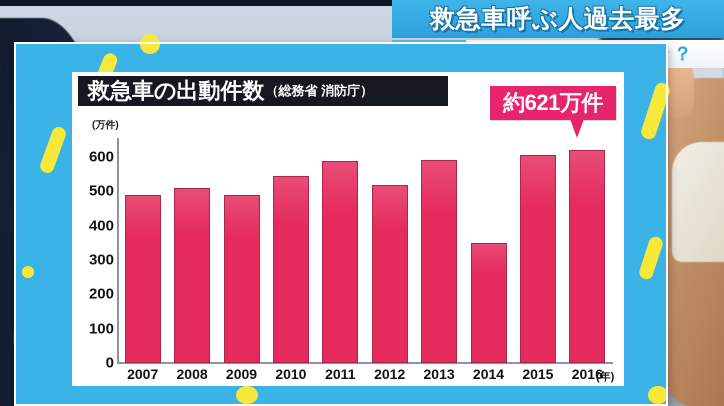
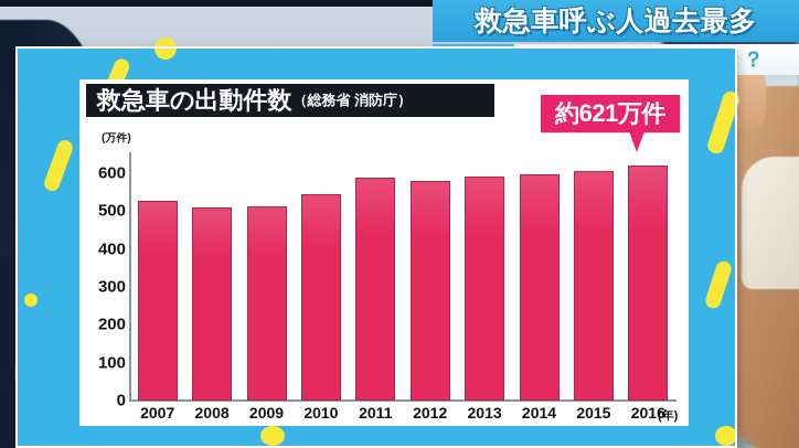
2007: 490 -> 530
2009: 490 -> 510
2012: 520 -> 580
2014: 350 -> 600
